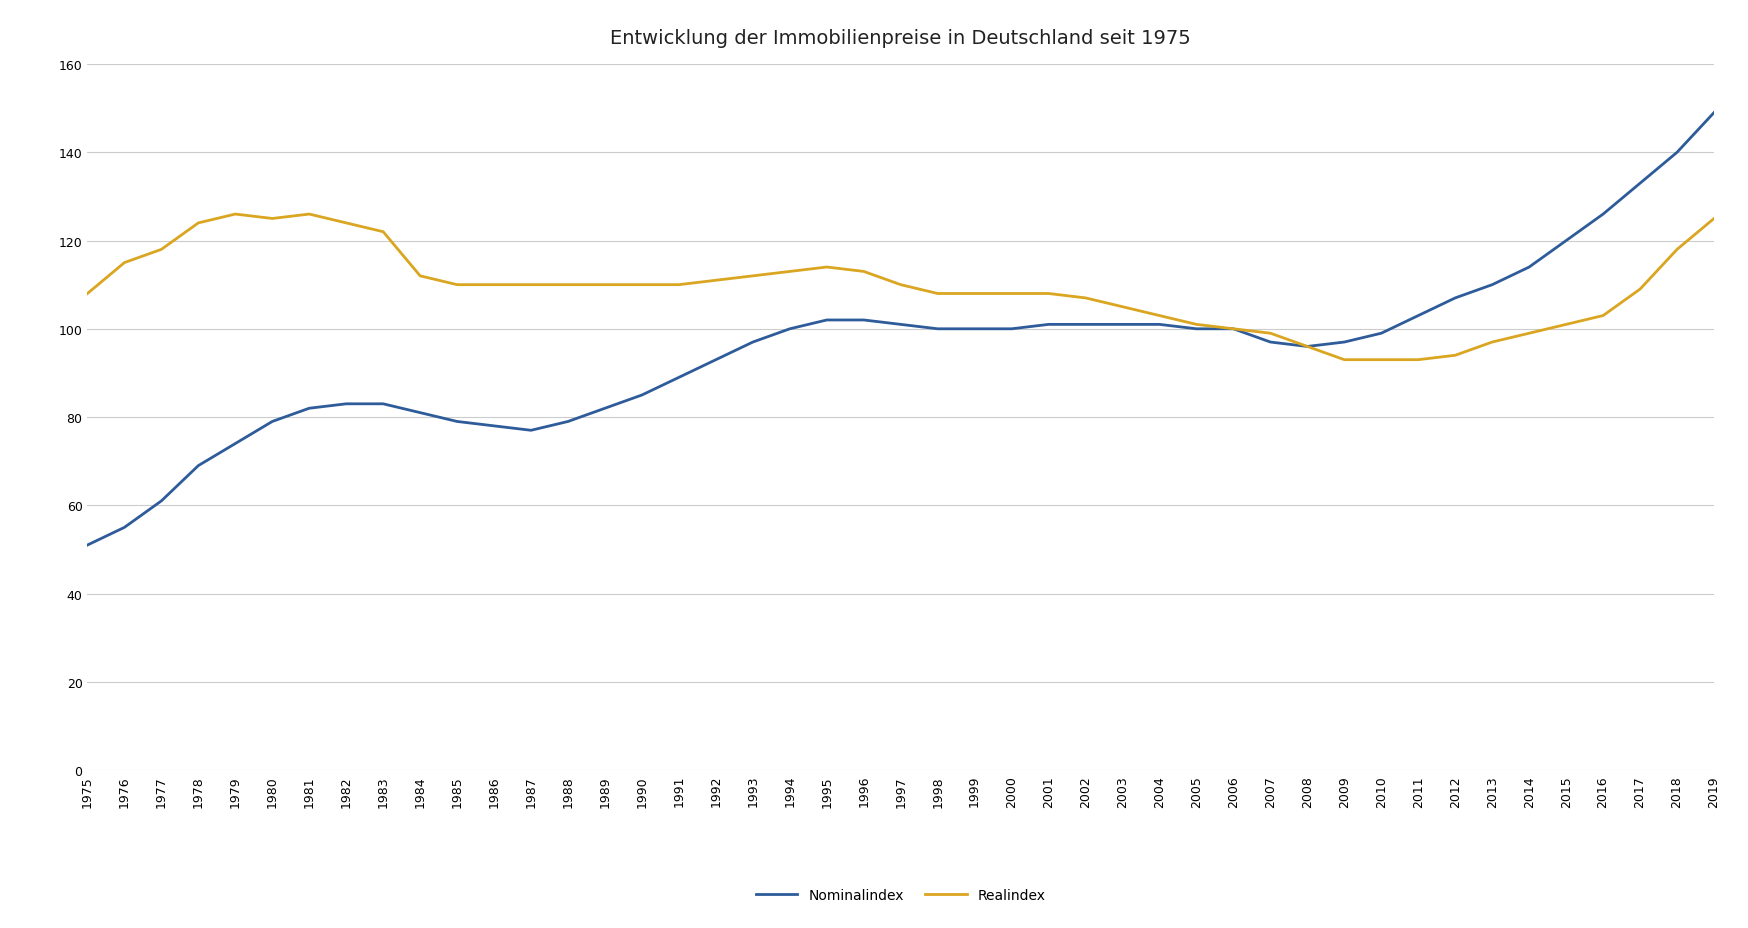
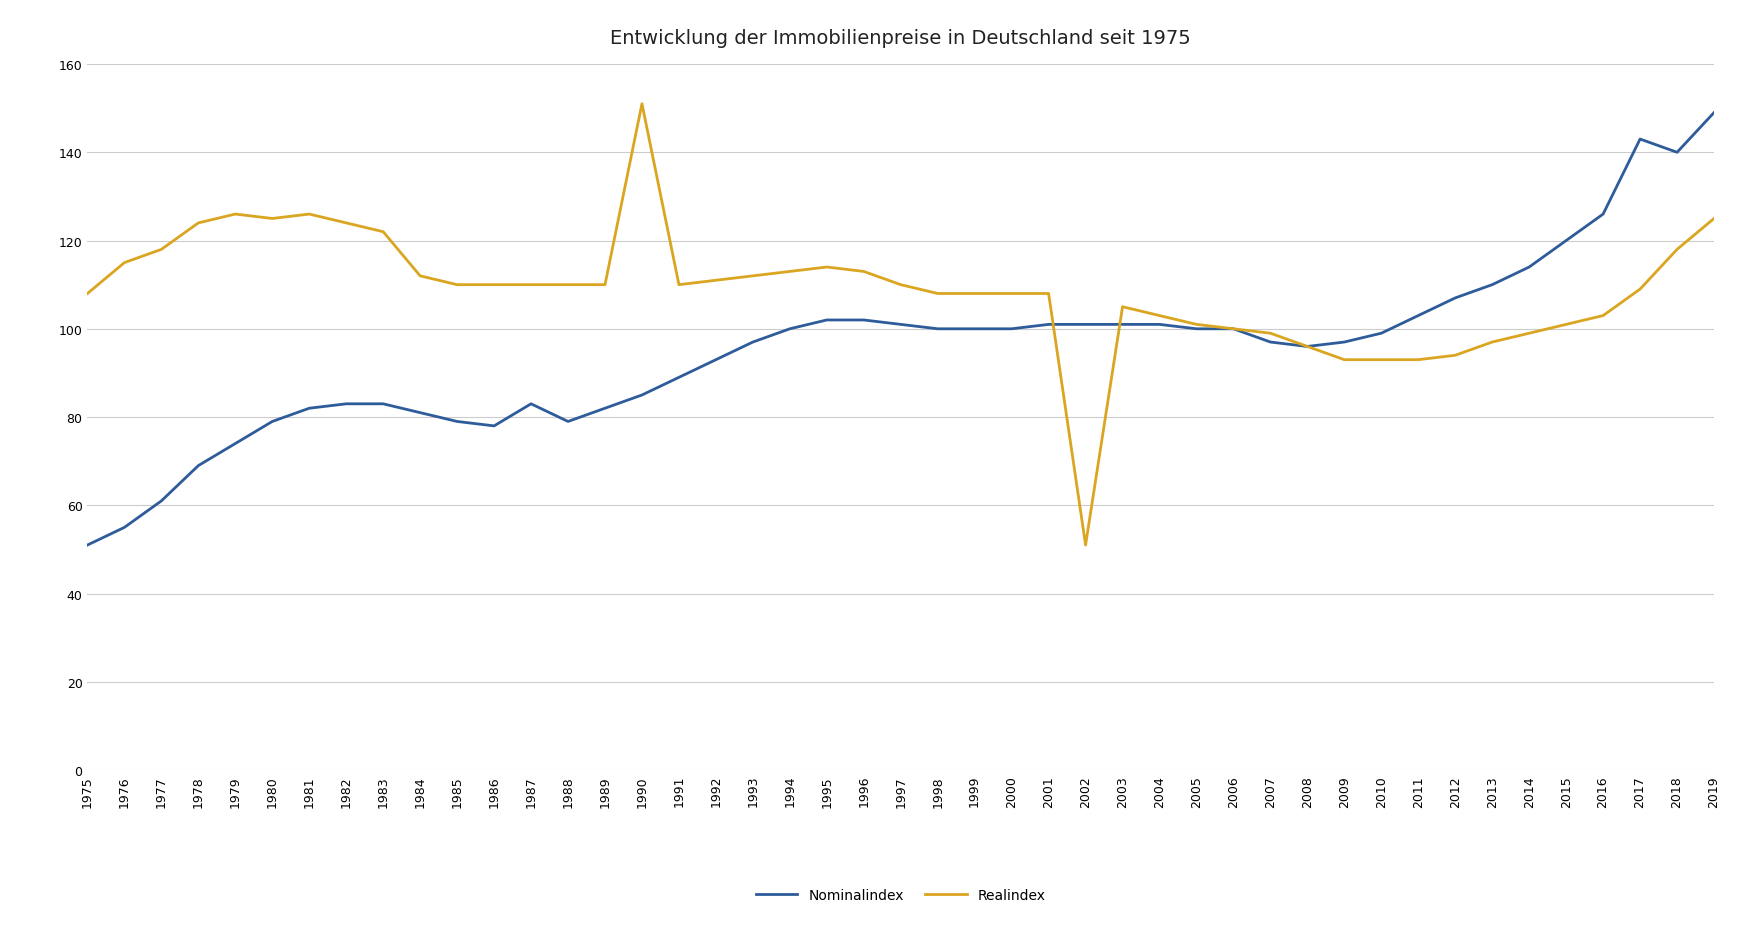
Nominalindex/1987: 77 -> 83
Realindex/1990: 110 -> 151
Realindex/2002: 107 -> 51
Nominalindex/2017: 133 -> 143
